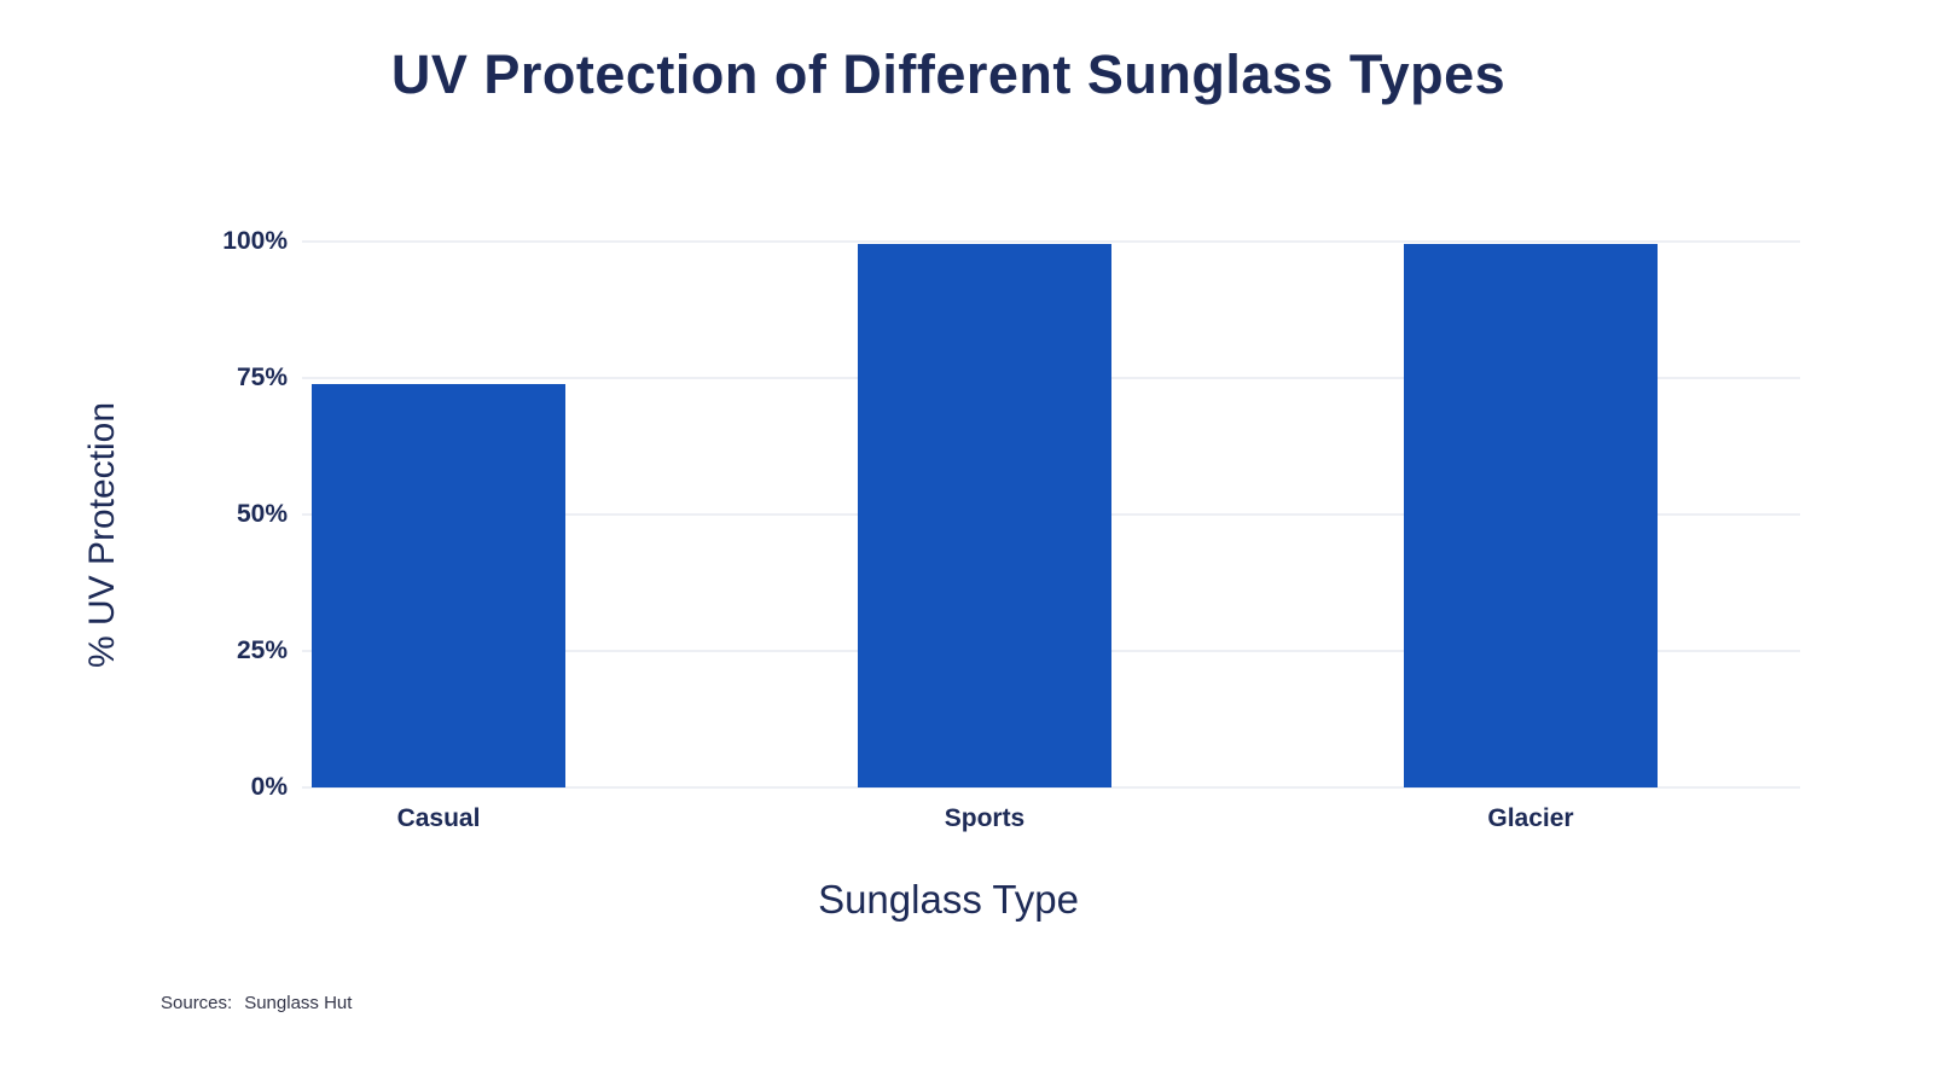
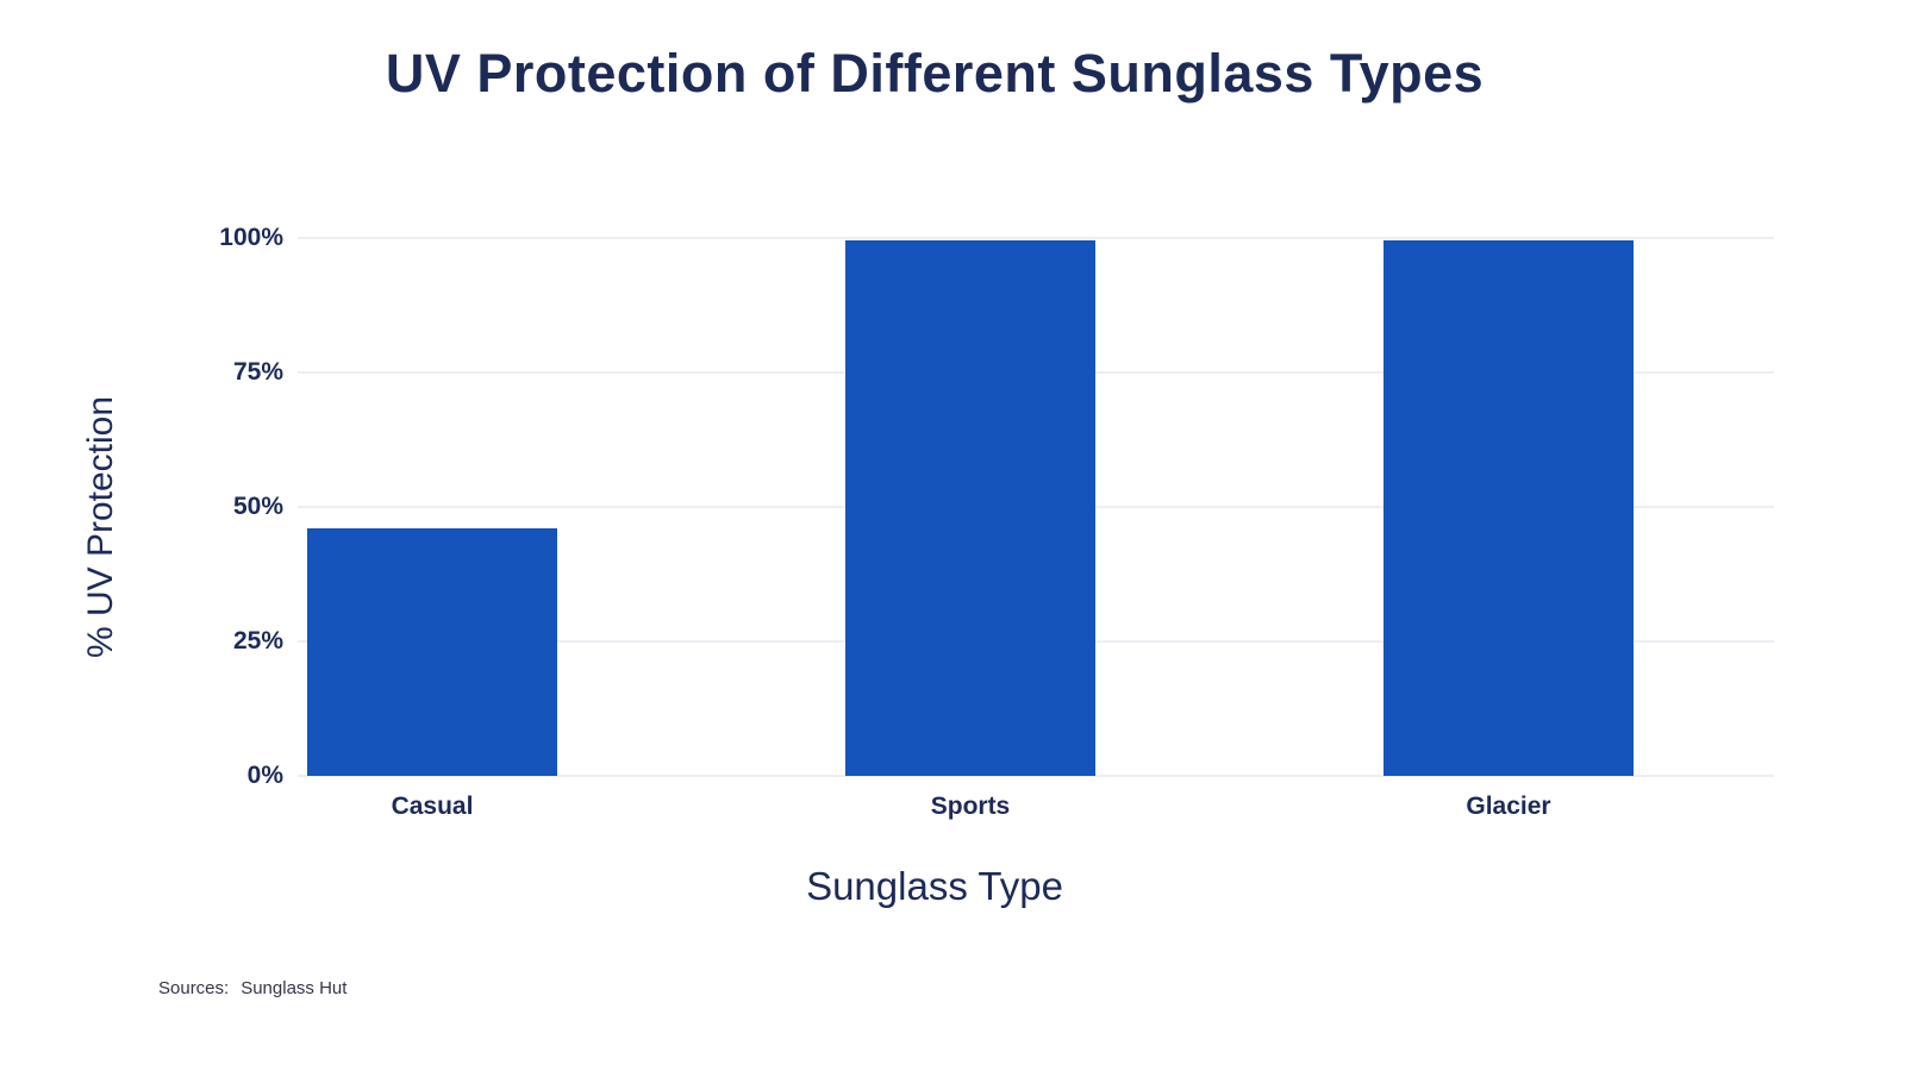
Casual: 74% -> 46%
